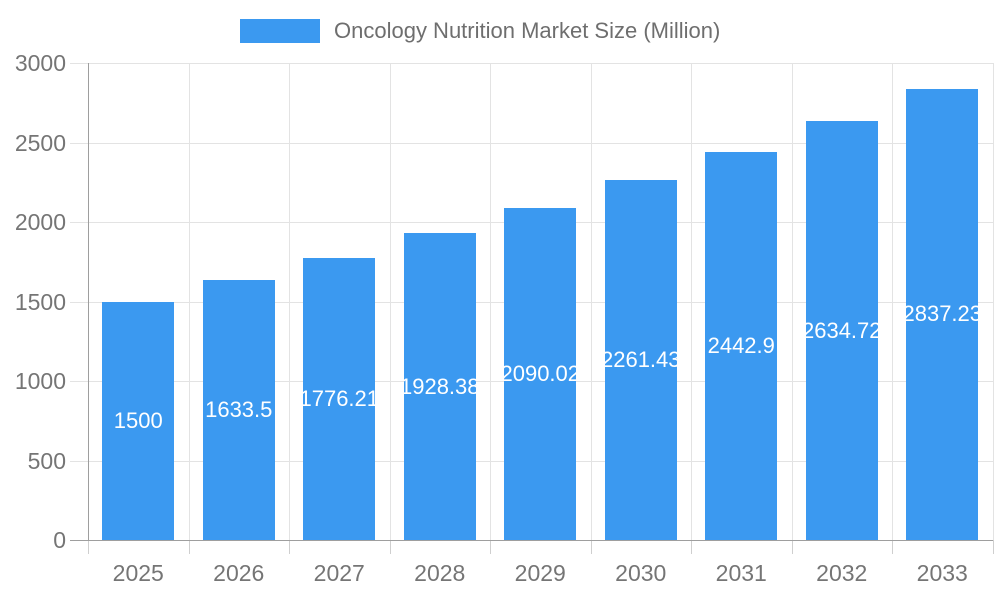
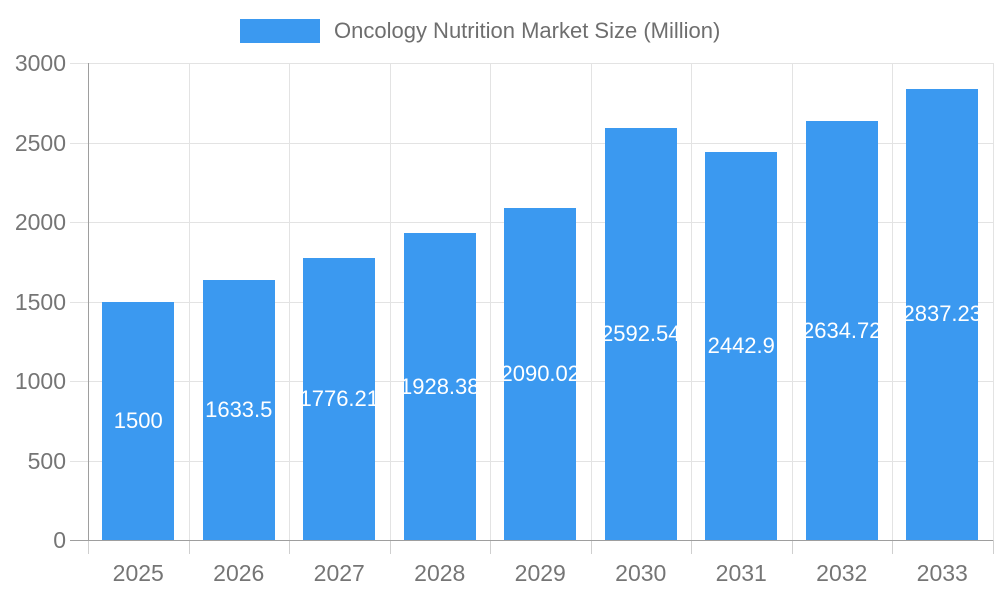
2030: 2261.43 -> 2592.54
